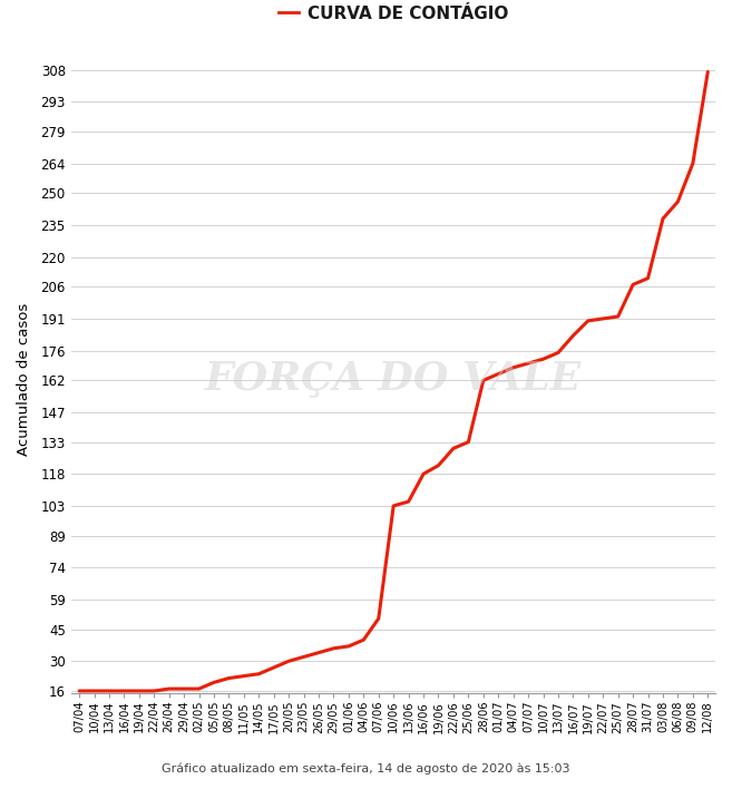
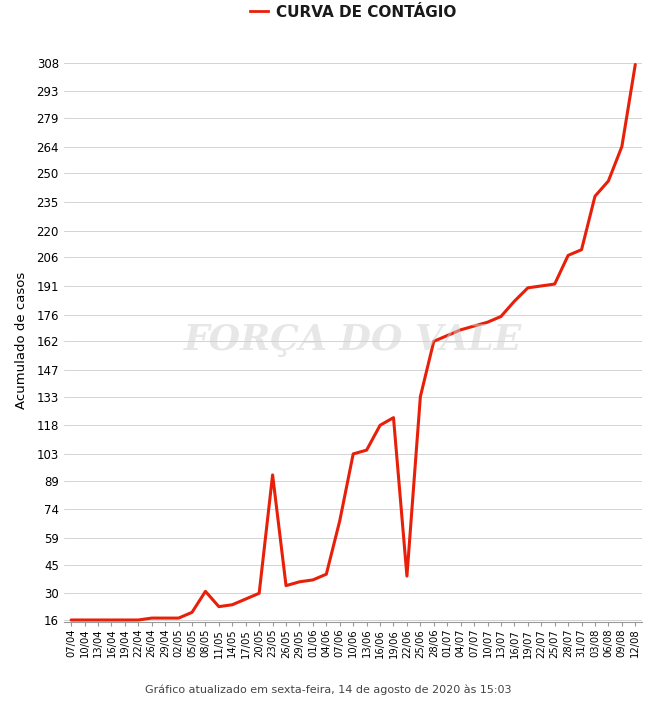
08/05: 22 -> 31
23/05: 32 -> 92
07/06: 50 -> 68
22/06: 130 -> 39
